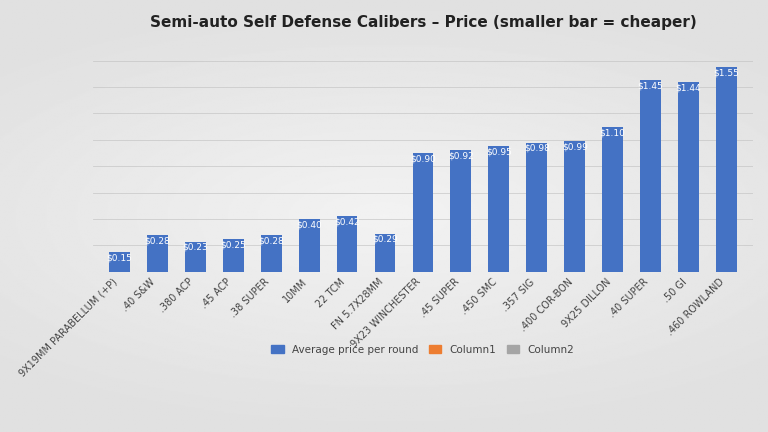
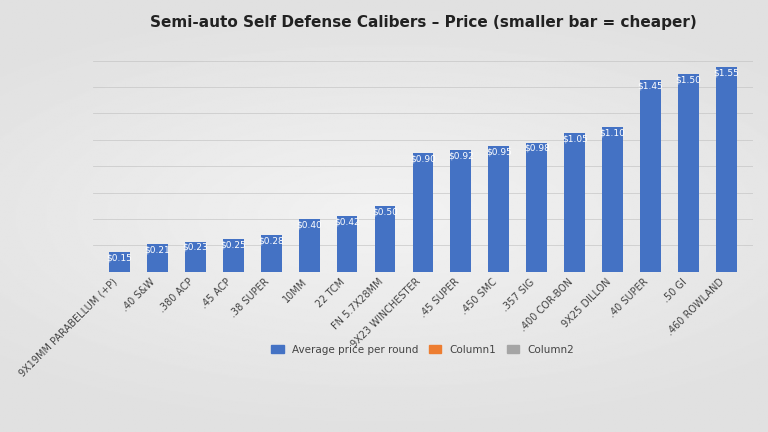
.40 S&W: $0.28 -> $0.21
FN 5.7X28MM: $0.29 -> $0.50
.400 COR-BON: $0.99 -> $1.05
.50 GI: $1.44 -> $1.50
